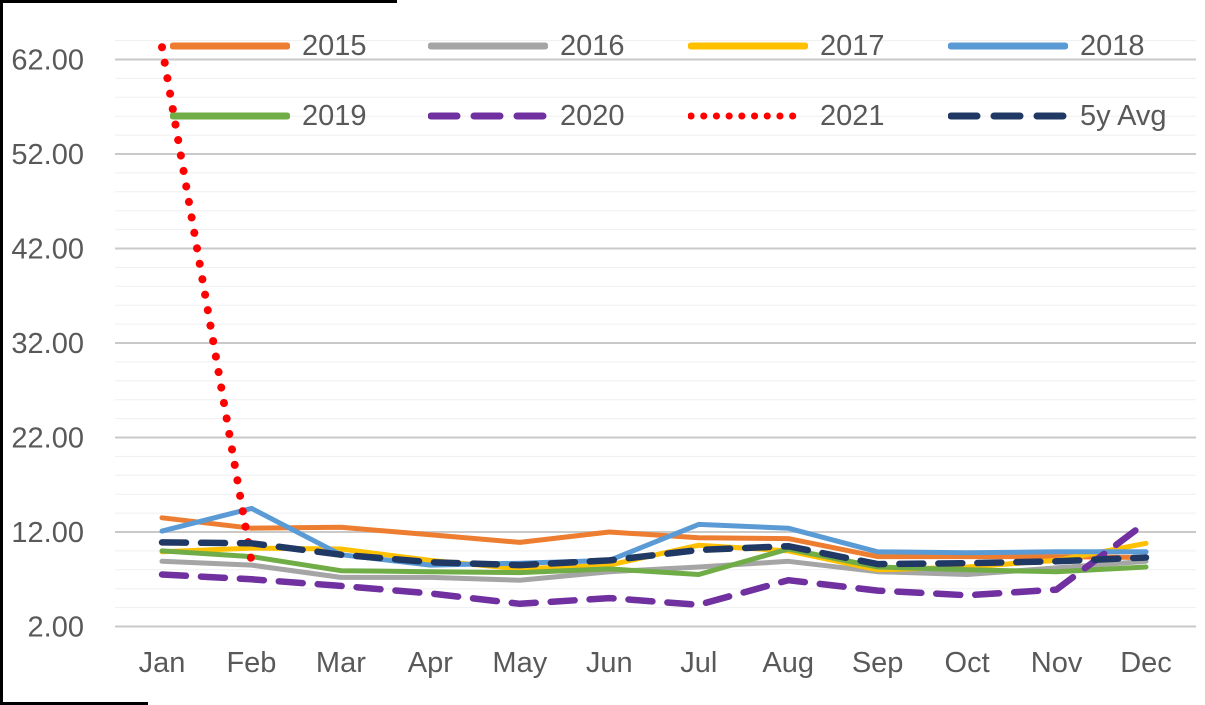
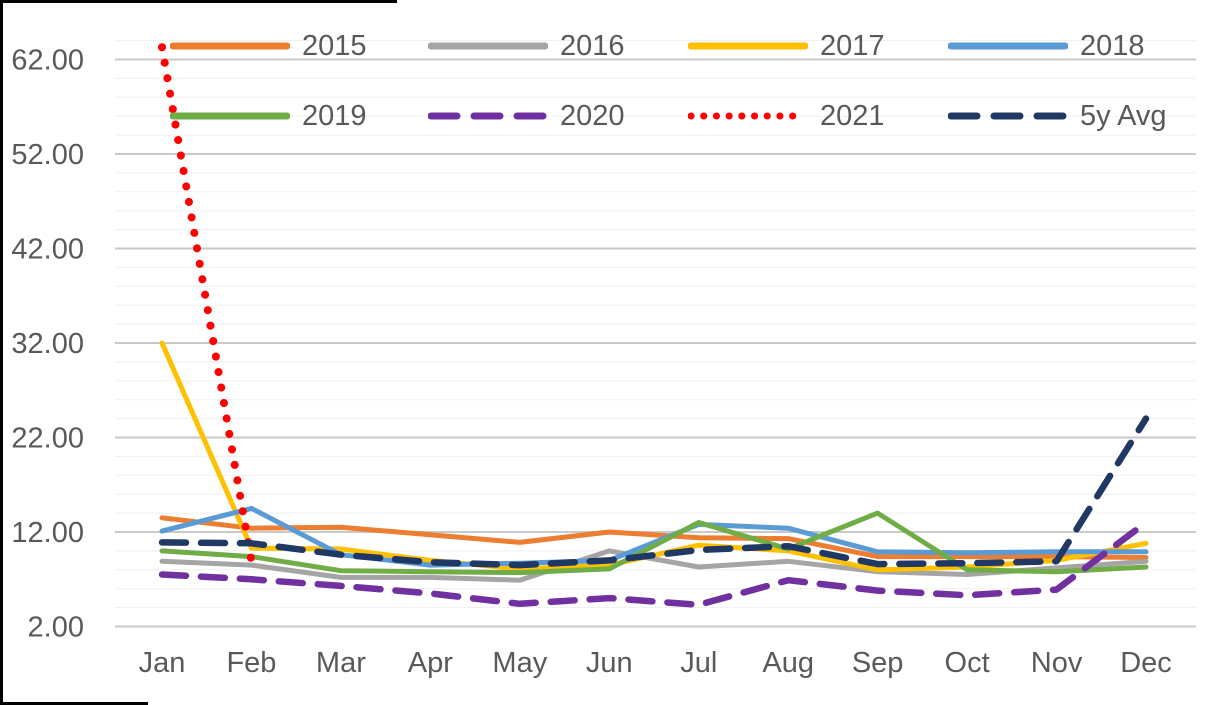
2017/Jan: 10 -> 32
2016/Jun: 8 -> 10
2019/Jul: 8 -> 13
2019/Sep: 8 -> 14
5y Avg/Dec: 9 -> 24
